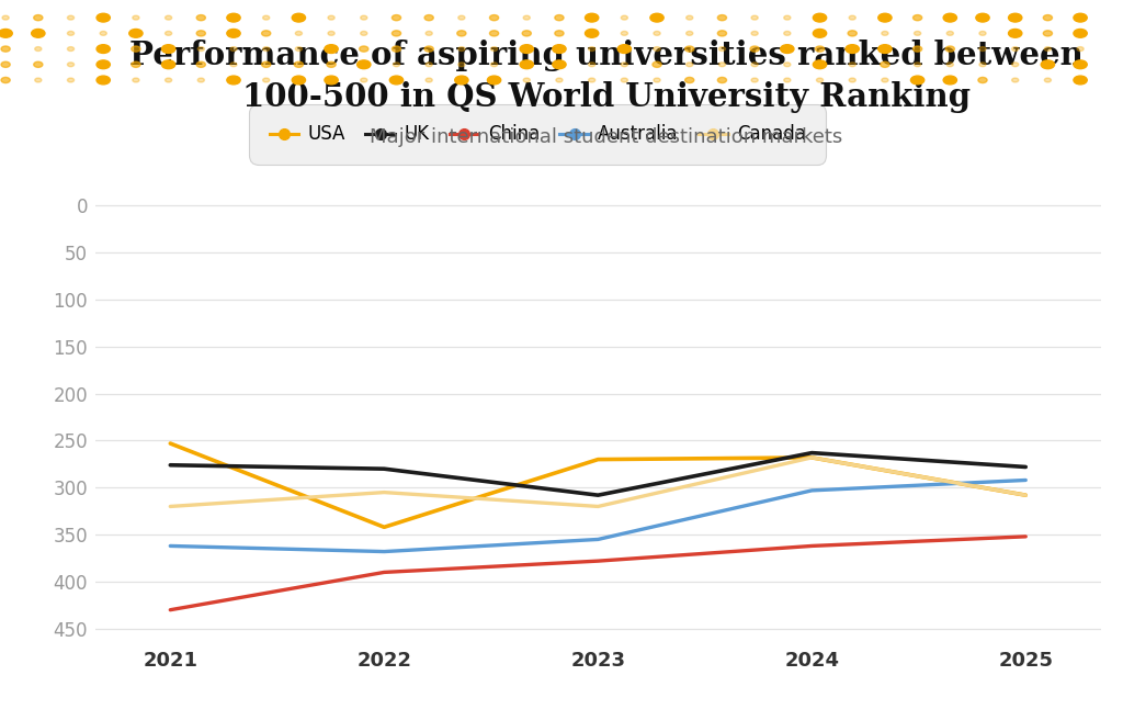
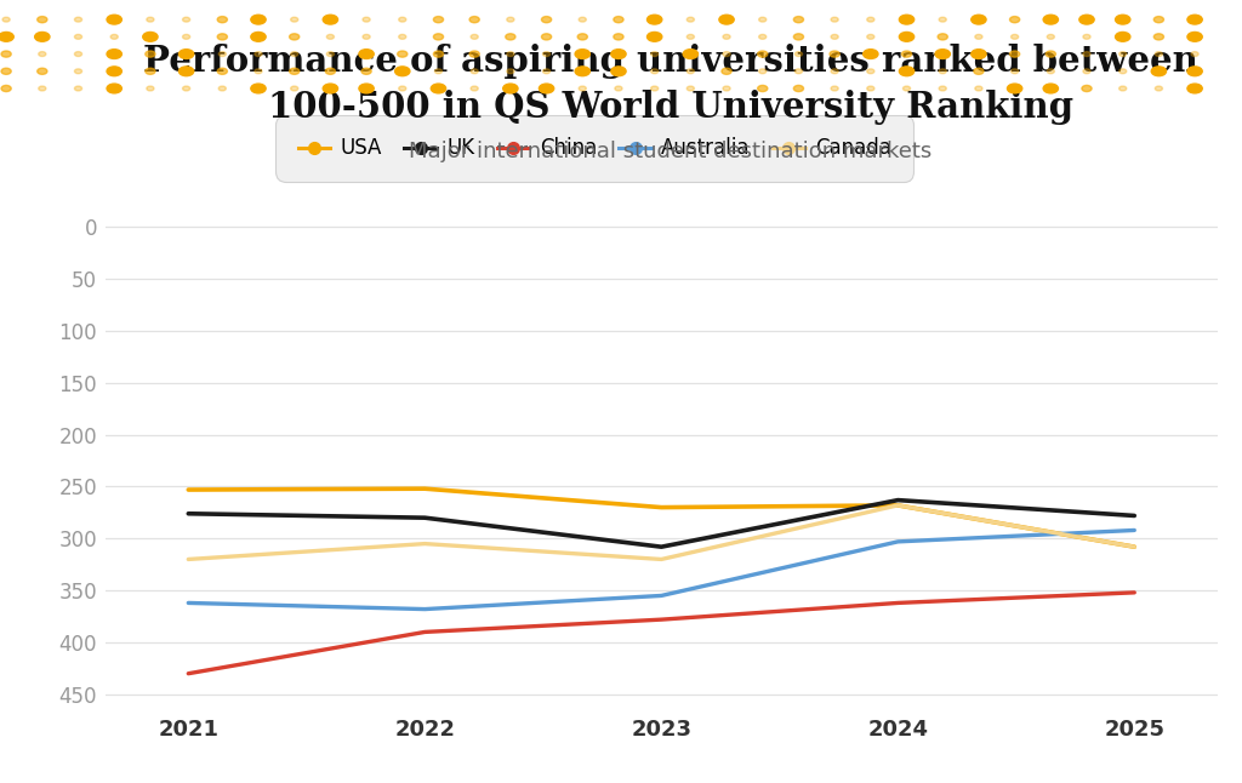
USA/2022: 342 -> 252
